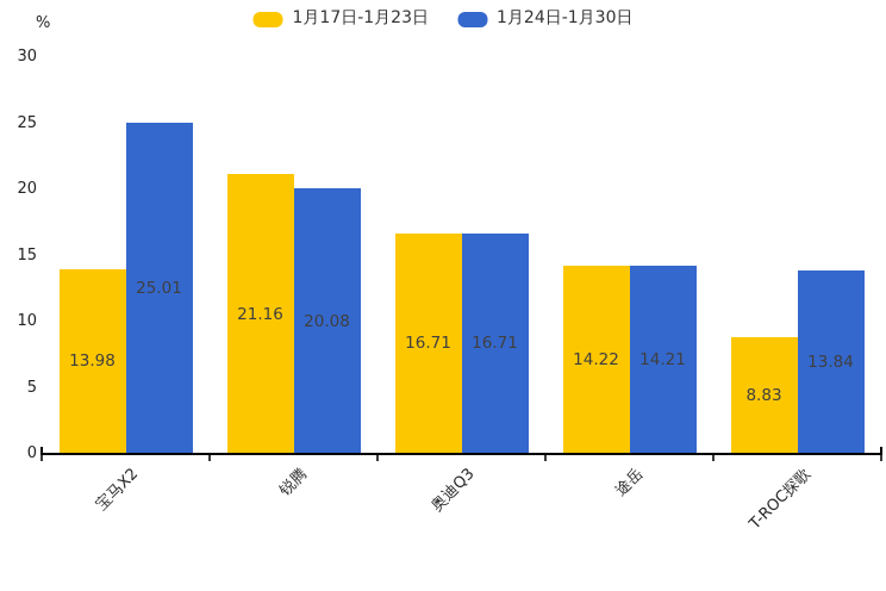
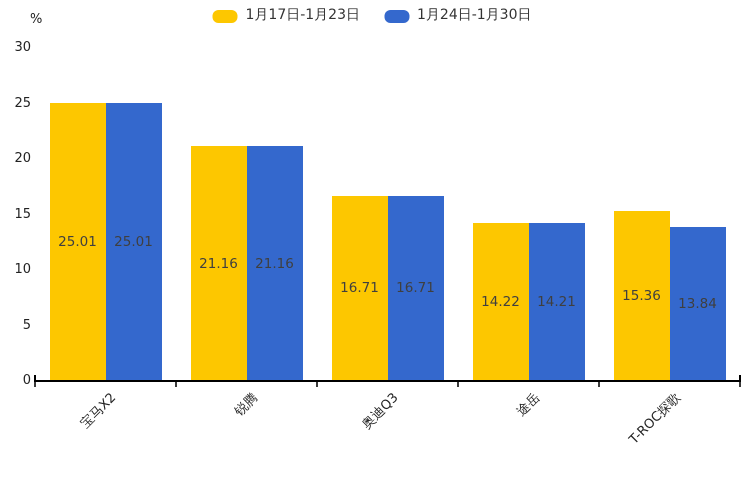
1月17日-1月23日/宝马X2: 13.98 -> 25.01
1月24日-1月30日/锐腾: 20.08 -> 21.16
1月17日-1月23日/T-ROC探歌: 8.83 -> 15.36
